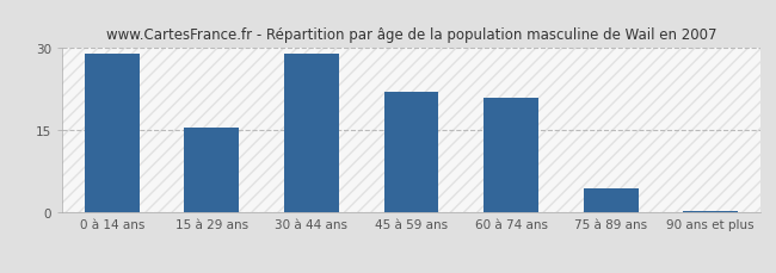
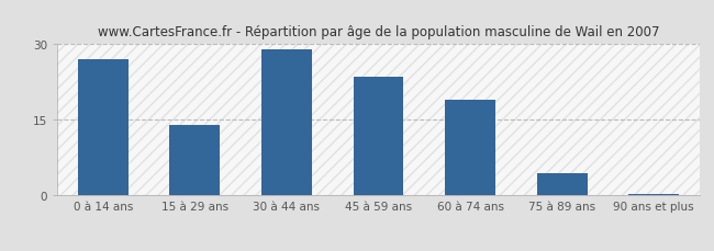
0 à 14 ans: 29.0 -> 27.0
15 à 29 ans: 15.5 -> 14.0
45 à 59 ans: 22.0 -> 23.5
60 à 74 ans: 21.0 -> 19.0
